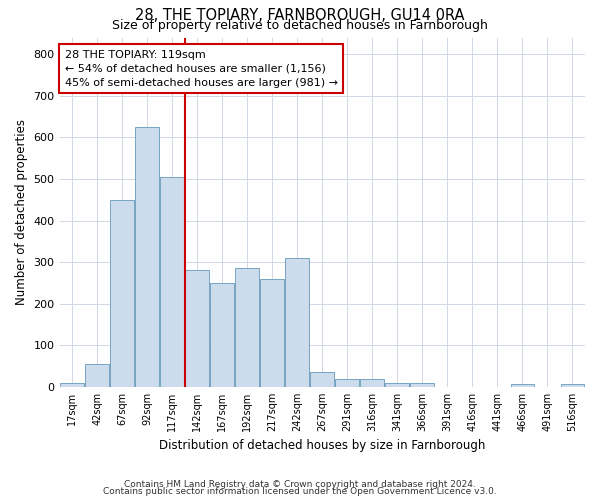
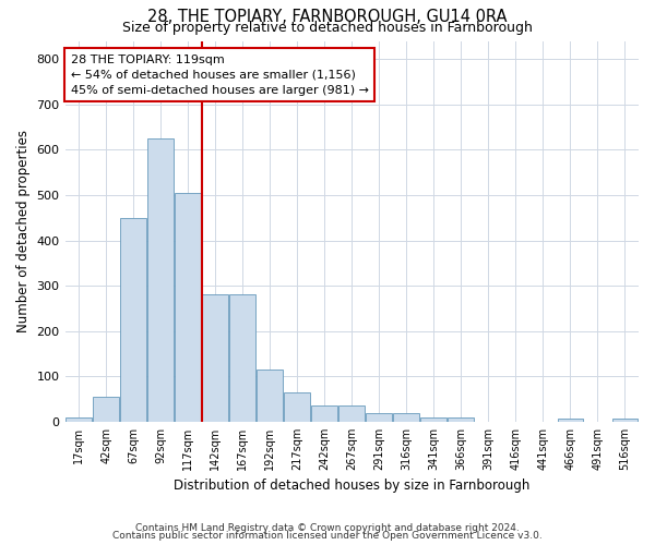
167sqm: 250 -> 280
192sqm: 285 -> 115
217sqm: 260 -> 65
242sqm: 310 -> 37
